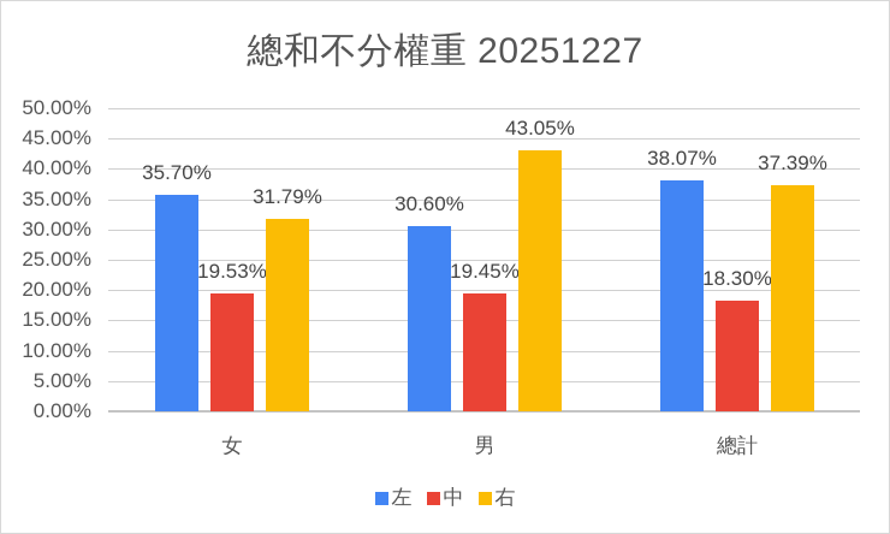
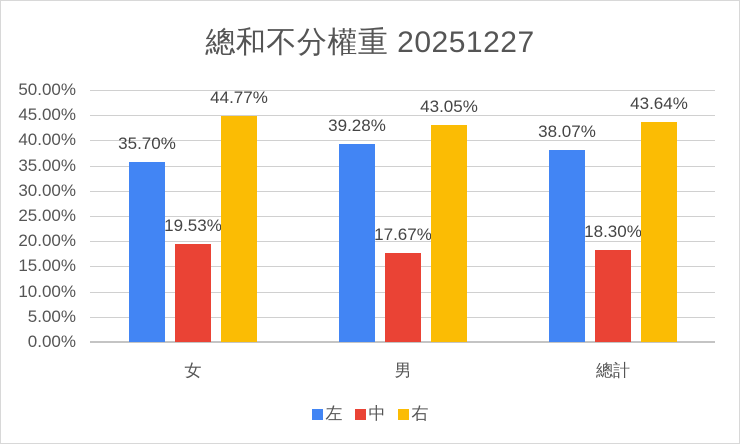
右/女: 31.79% -> 44.77%
左/男: 30.60% -> 39.28%
中/男: 19.45% -> 17.67%
右/總計: 37.39% -> 43.64%
